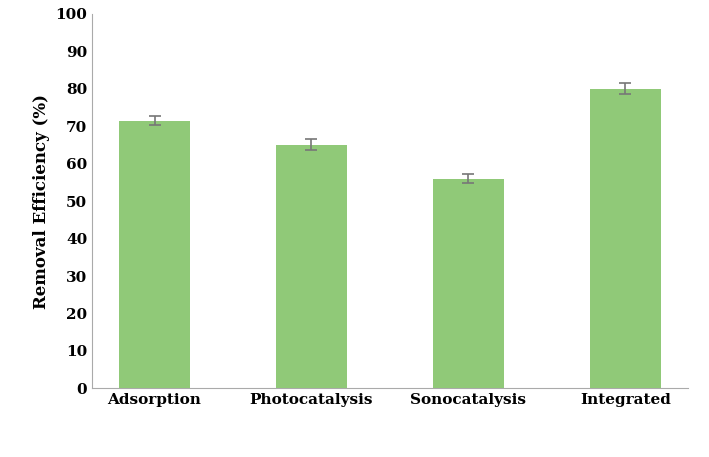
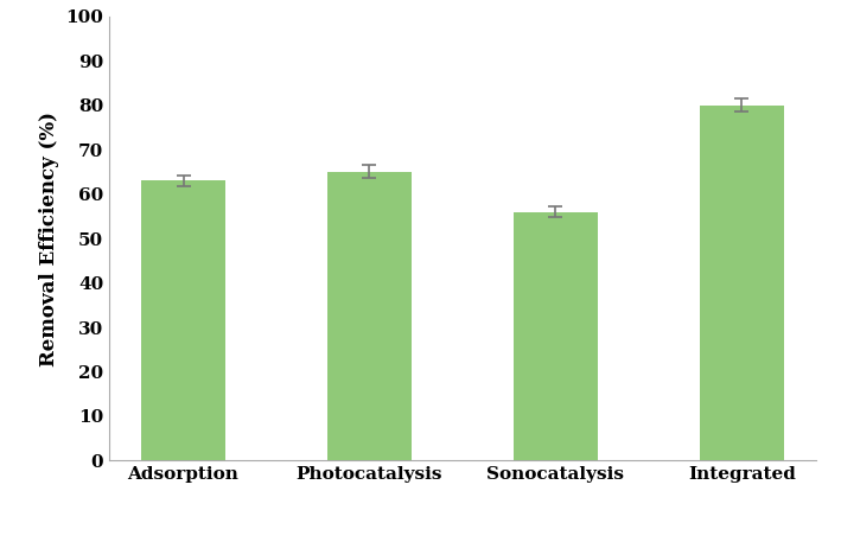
Adsorption: 71.5 -> 63.0
